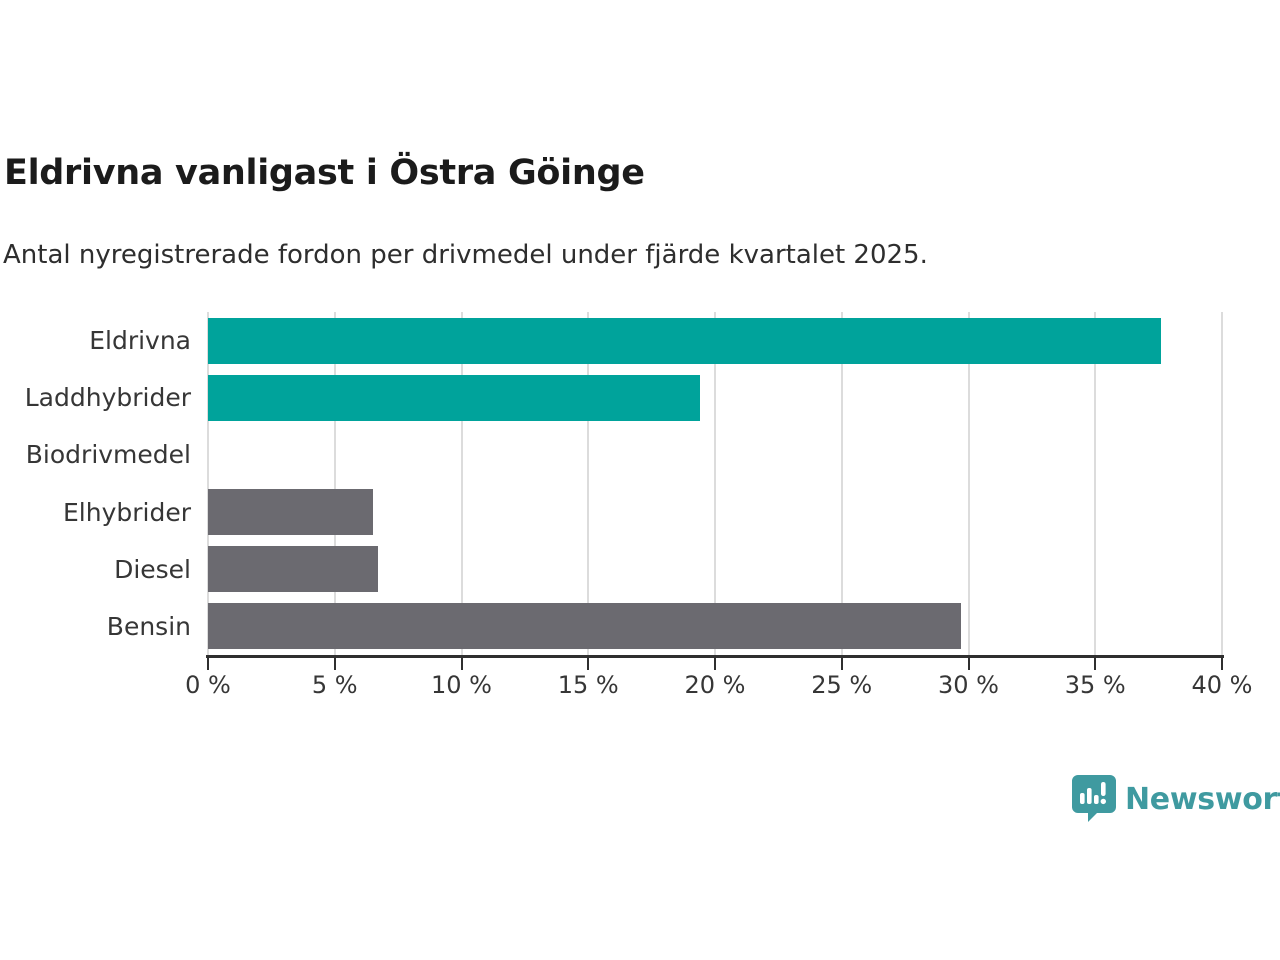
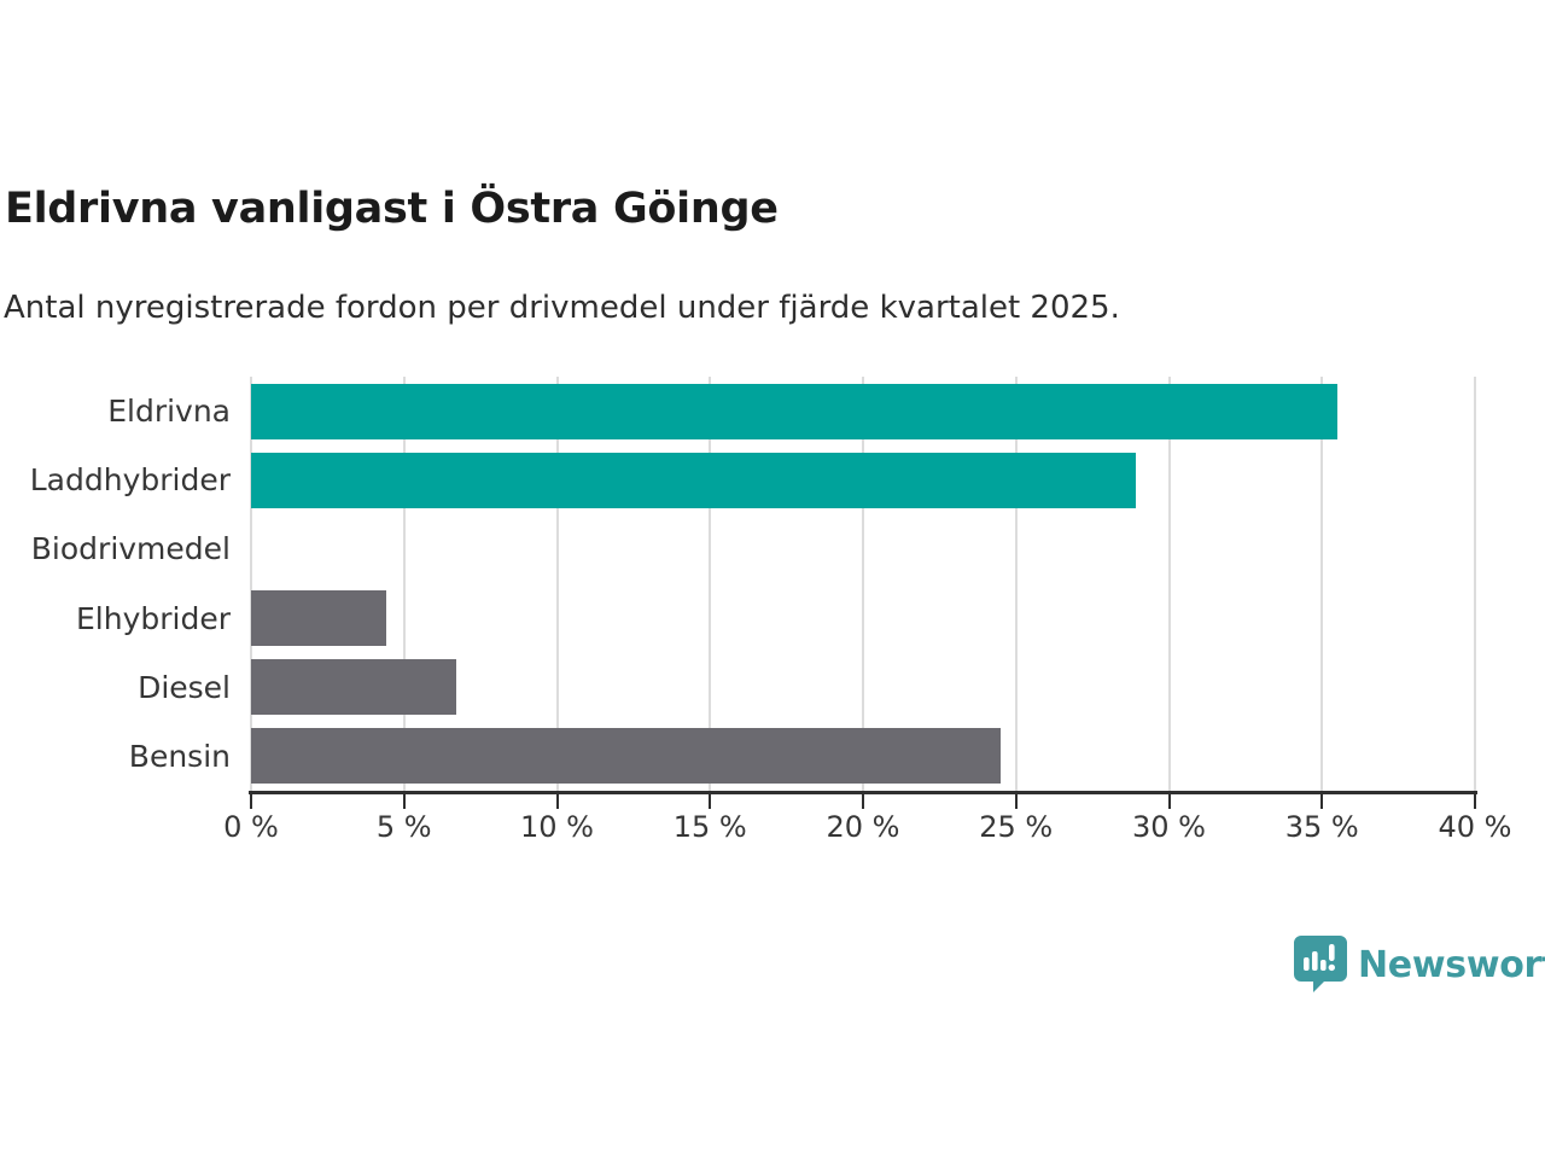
Eldrivna: 37.6% -> 35.5%
Laddhybrider: 19.4% -> 28.9%
Elhybrider: 6.5% -> 4.4%
Bensin: 29.7% -> 24.5%
